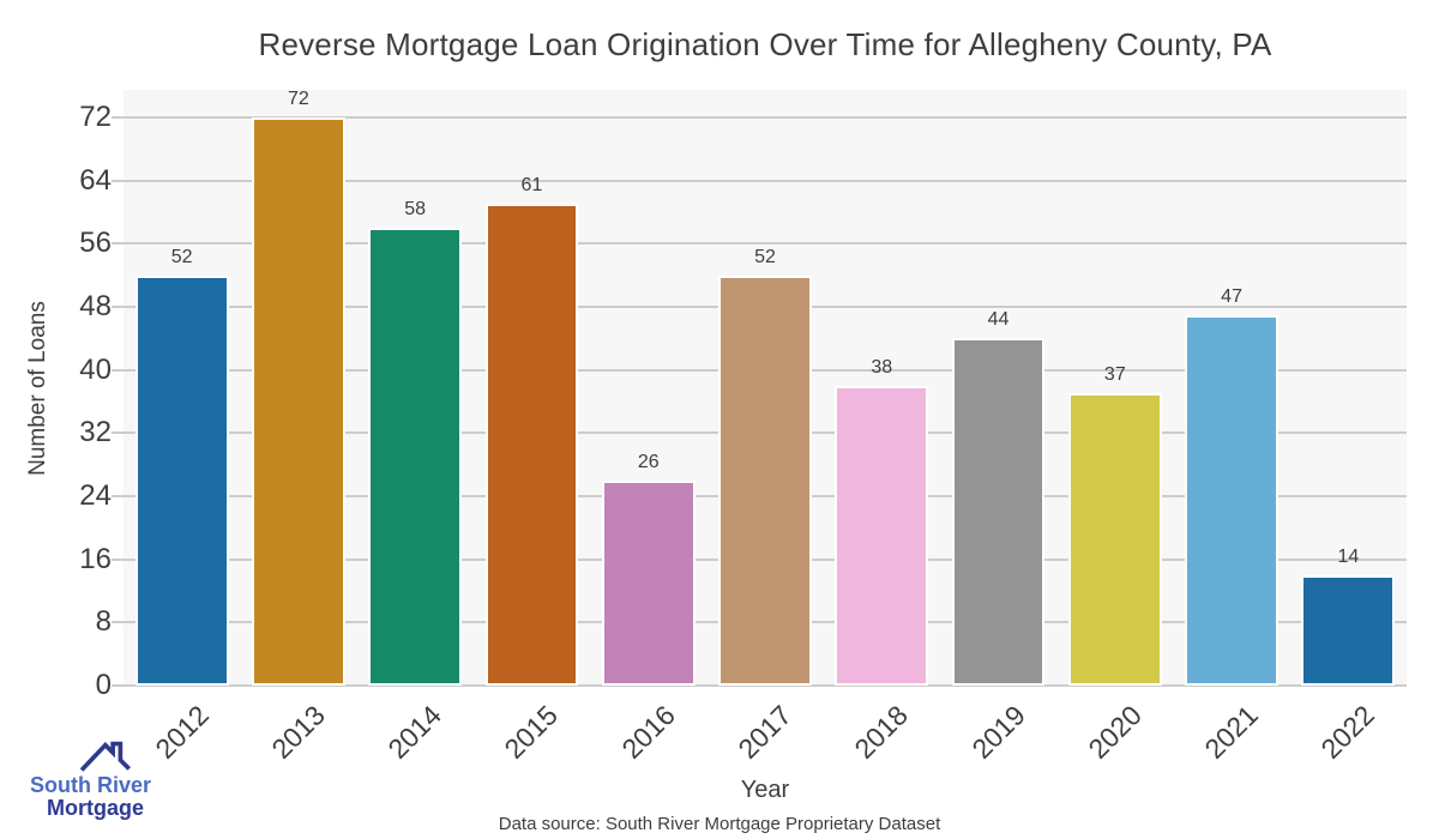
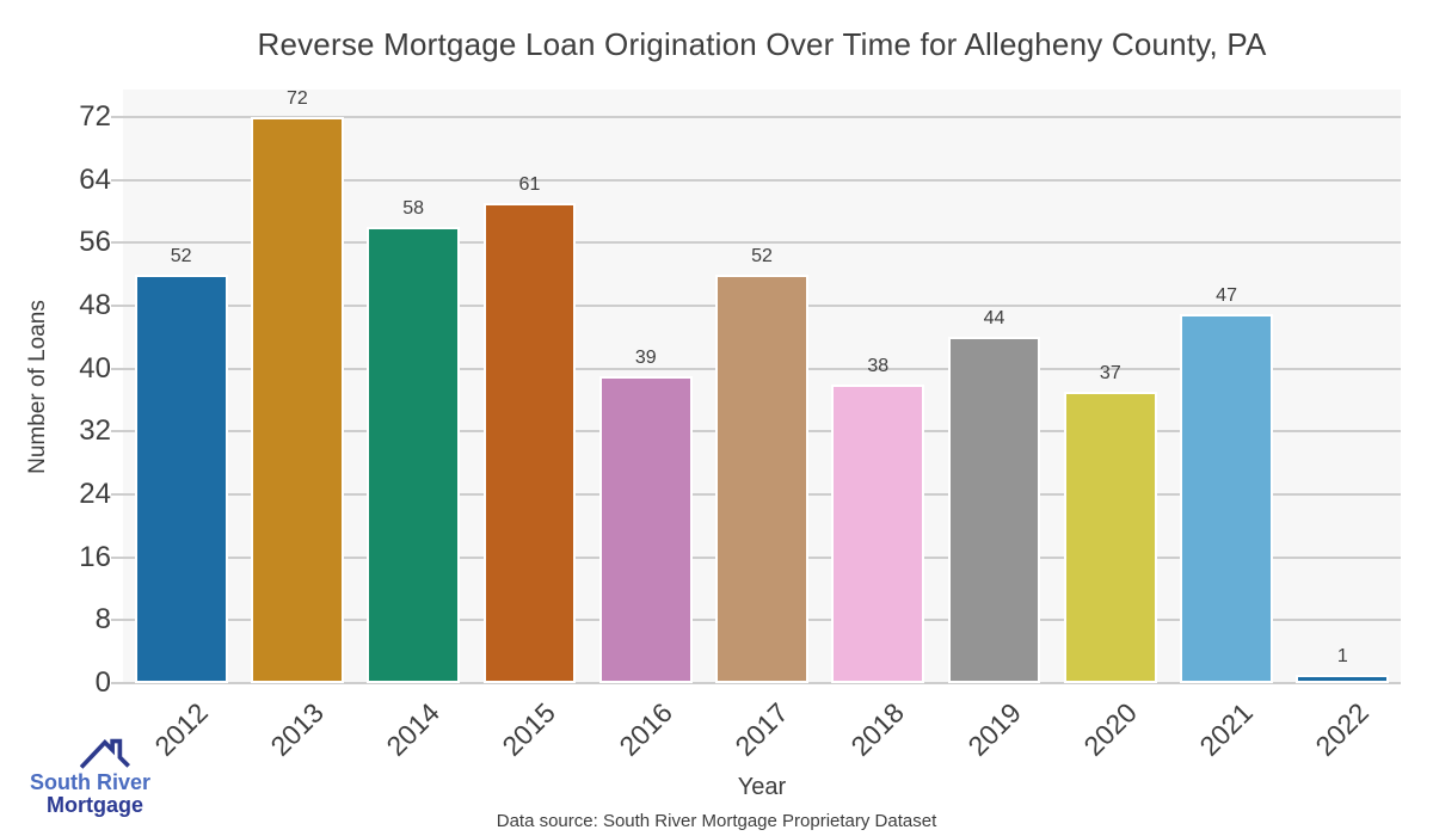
2016: 26 -> 39
2022: 14 -> 1
